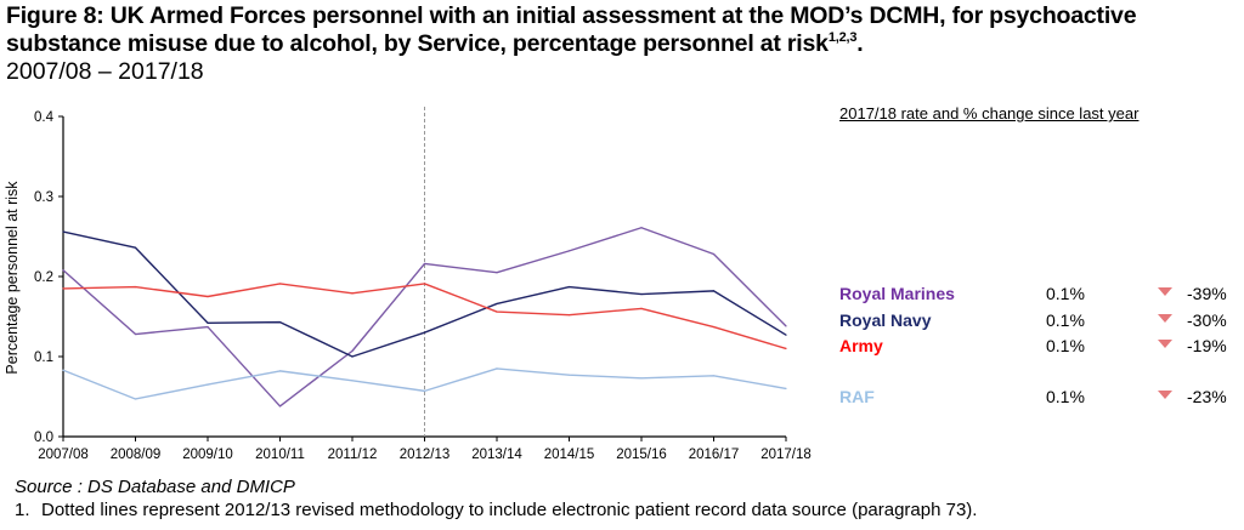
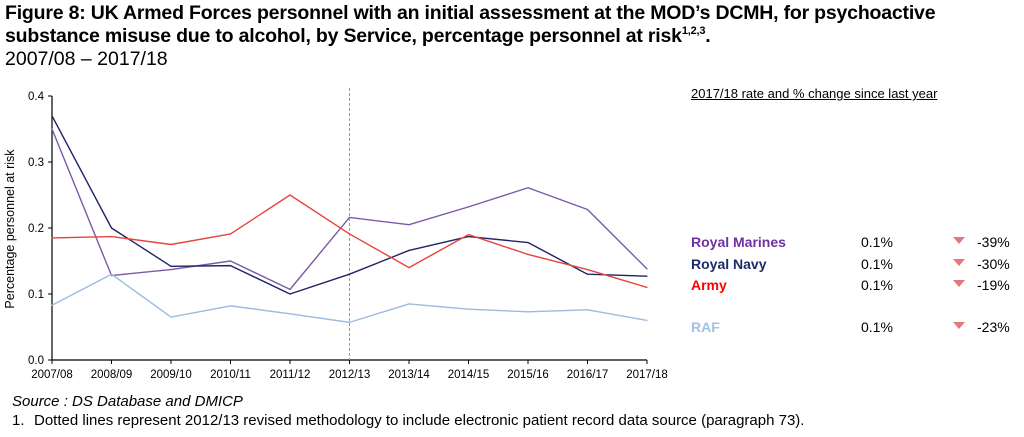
Royal Marines/2007/08: 0.21 -> 0.35
Royal Navy/2007/08: 0.26 -> 0.37
Royal Navy/2008/09: 0.24 -> 0.20
RAF/2008/09: 0.05 -> 0.13
Royal Marines/2010/11: 0.04 -> 0.15
Army/2011/12: 0.18 -> 0.25
Army/2013/14: 0.16 -> 0.14
Army/2014/15: 0.15 -> 0.19
Royal Navy/2016/17: 0.18 -> 0.13
